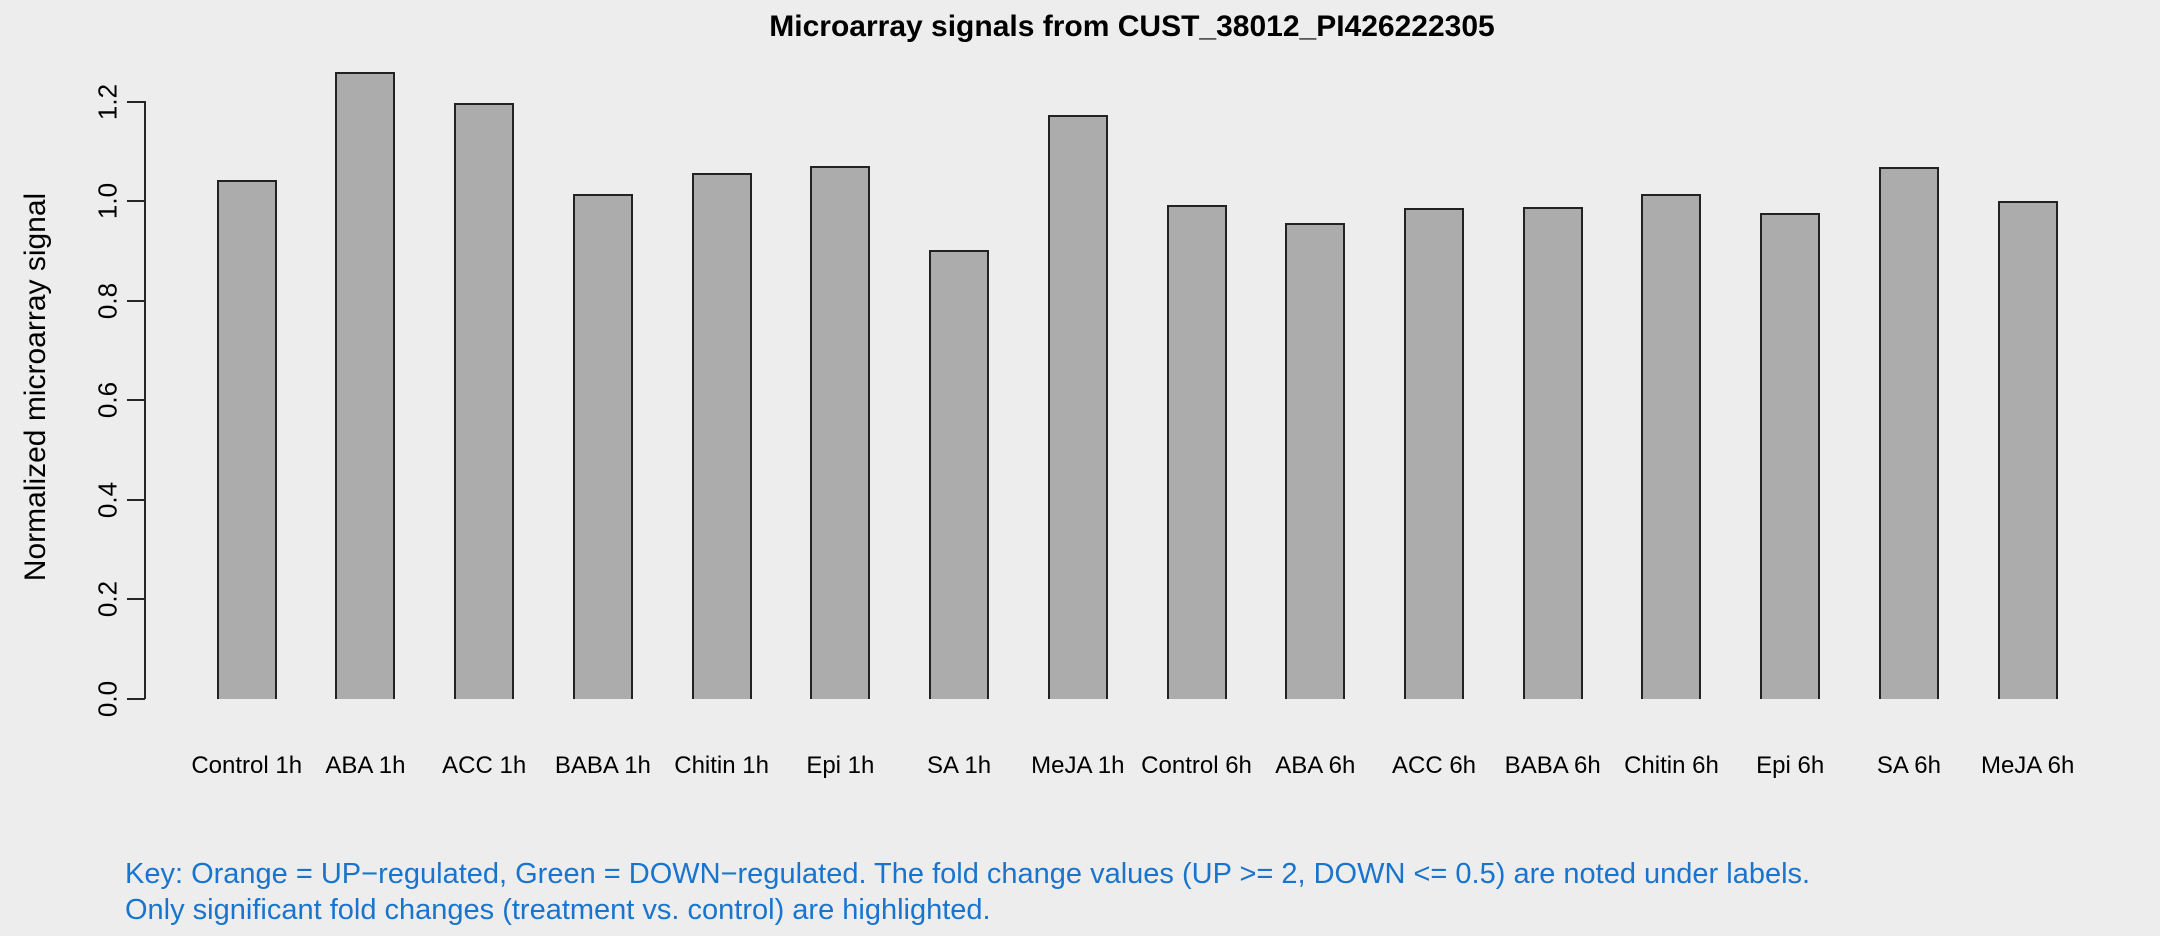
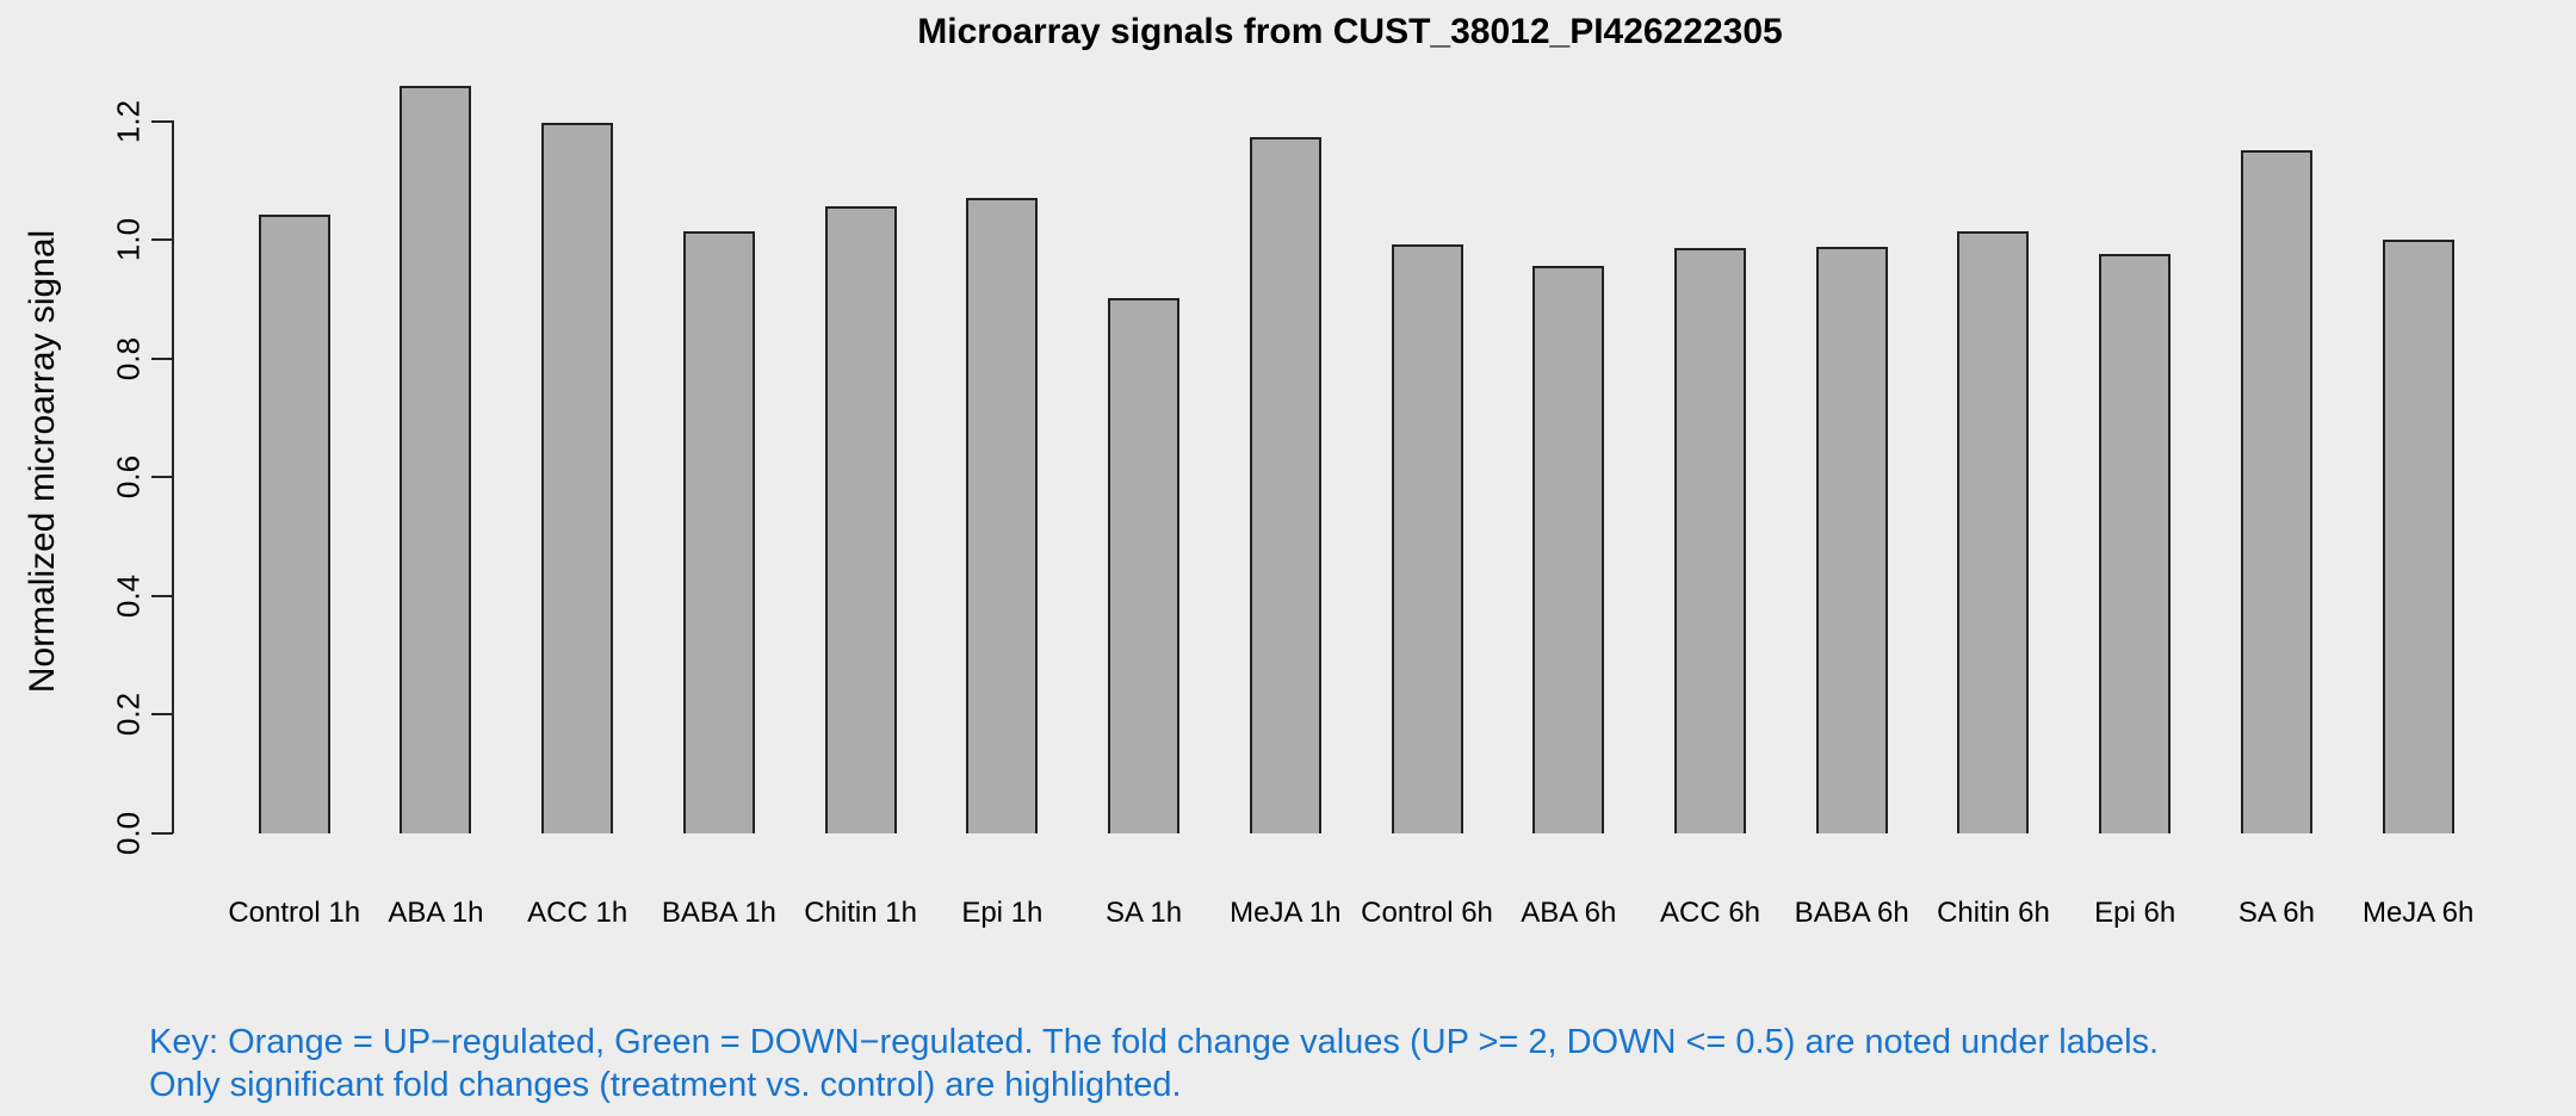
SA 6h: 1.07 -> 1.15
